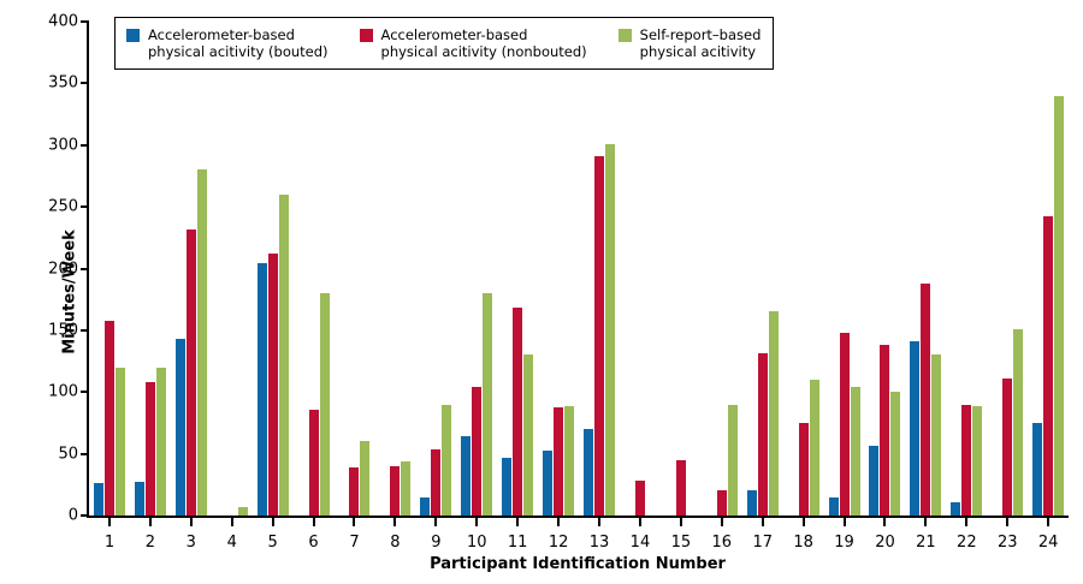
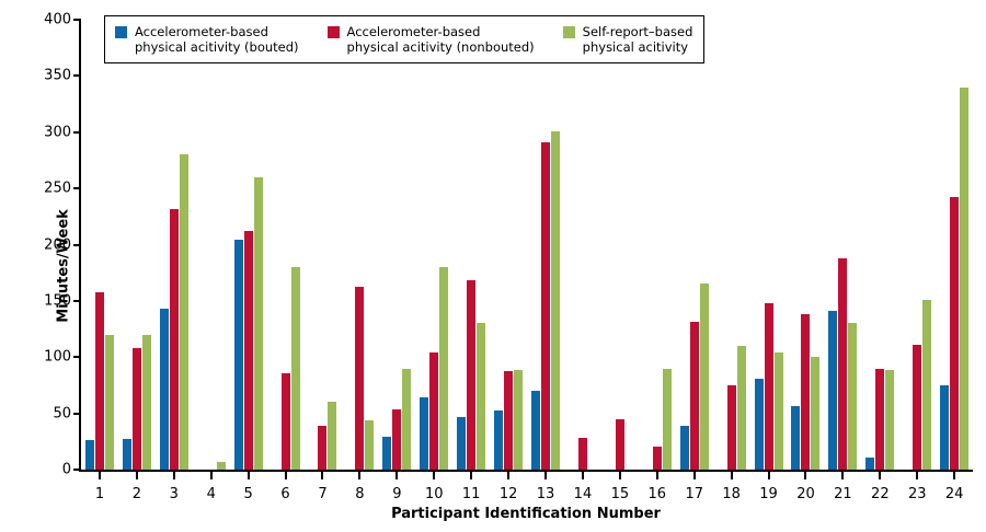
Accelerometer-based physical acitivity (nonbouted)/8: 40 -> 163
Accelerometer-based physical acitivity (bouted)/9: 15 -> 29
Accelerometer-based physical acitivity (bouted)/17: 20 -> 39
Accelerometer-based physical acitivity (bouted)/19: 15 -> 81
